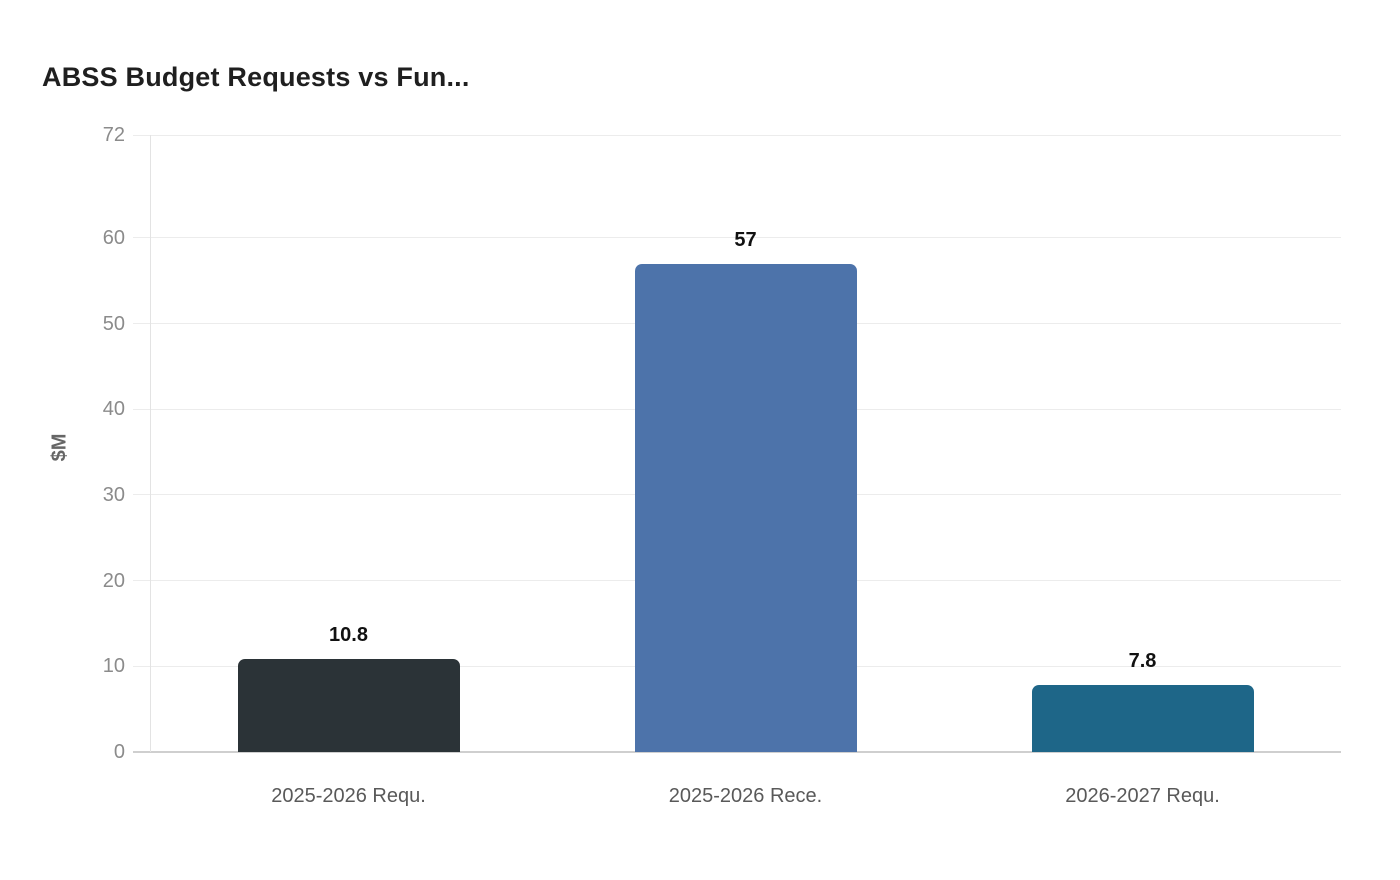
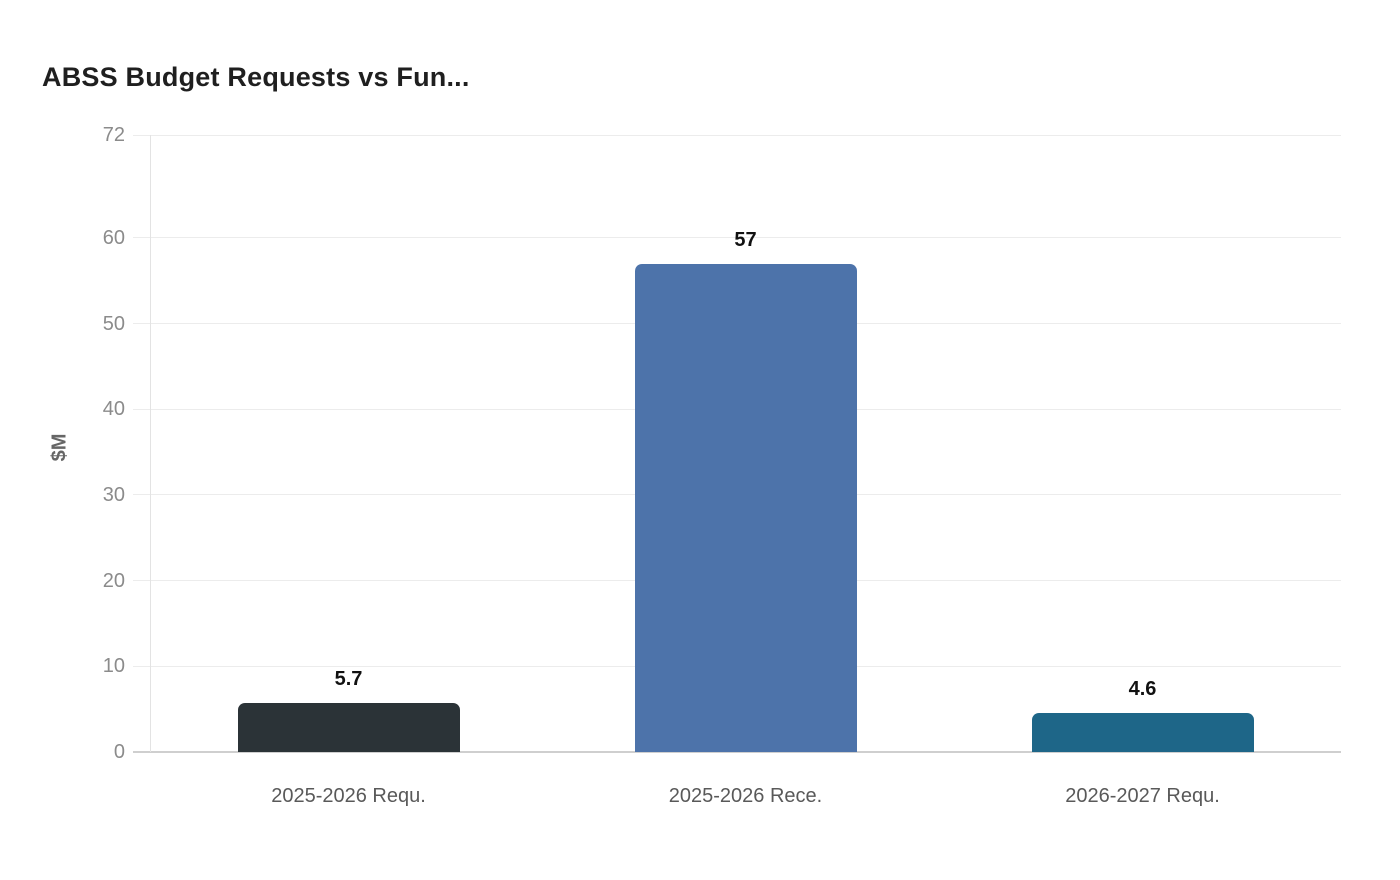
2025-2026 Requ.: 10.8 -> 5.7
2026-2027 Requ.: 7.8 -> 4.6
